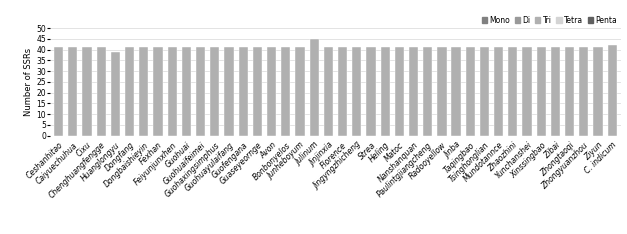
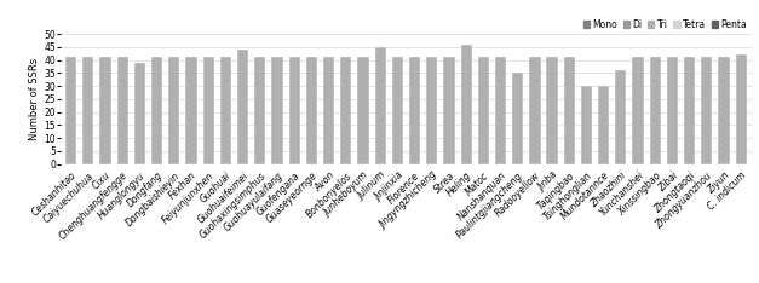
Guohuaifeimei: 41 -> 44
Heling: 41 -> 46
Paulintgjiangcheng: 41 -> 35
Tsinghonglian: 41 -> 30
Mundotannce: 41 -> 30
Zhaozhini: 41 -> 36
